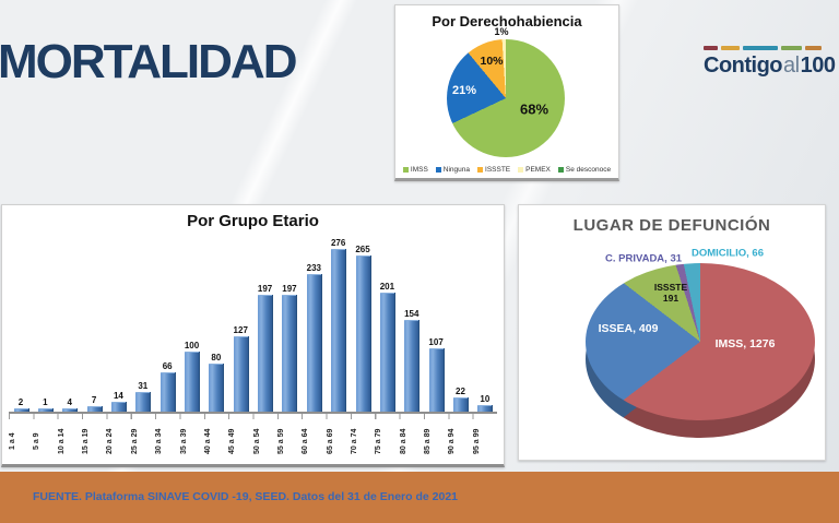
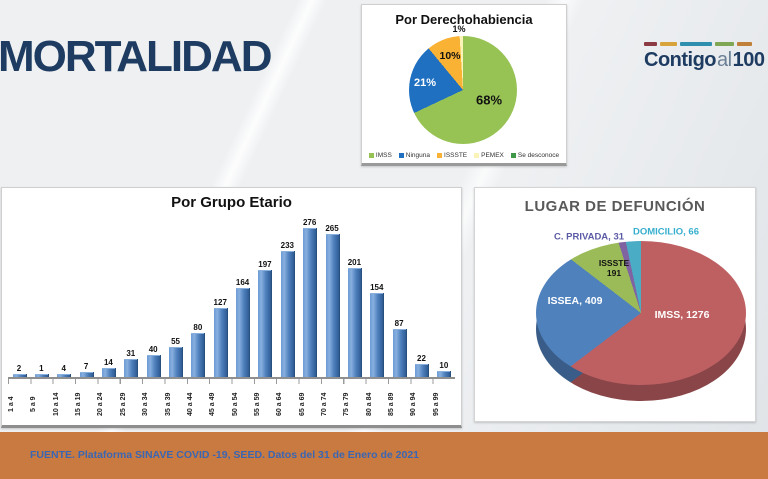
Por Grupo Etario/30 a 34: 66 -> 40
Por Grupo Etario/35 a 39: 100 -> 55
Por Grupo Etario/50 a 54: 197 -> 164
Por Grupo Etario/85 a 89: 107 -> 87
